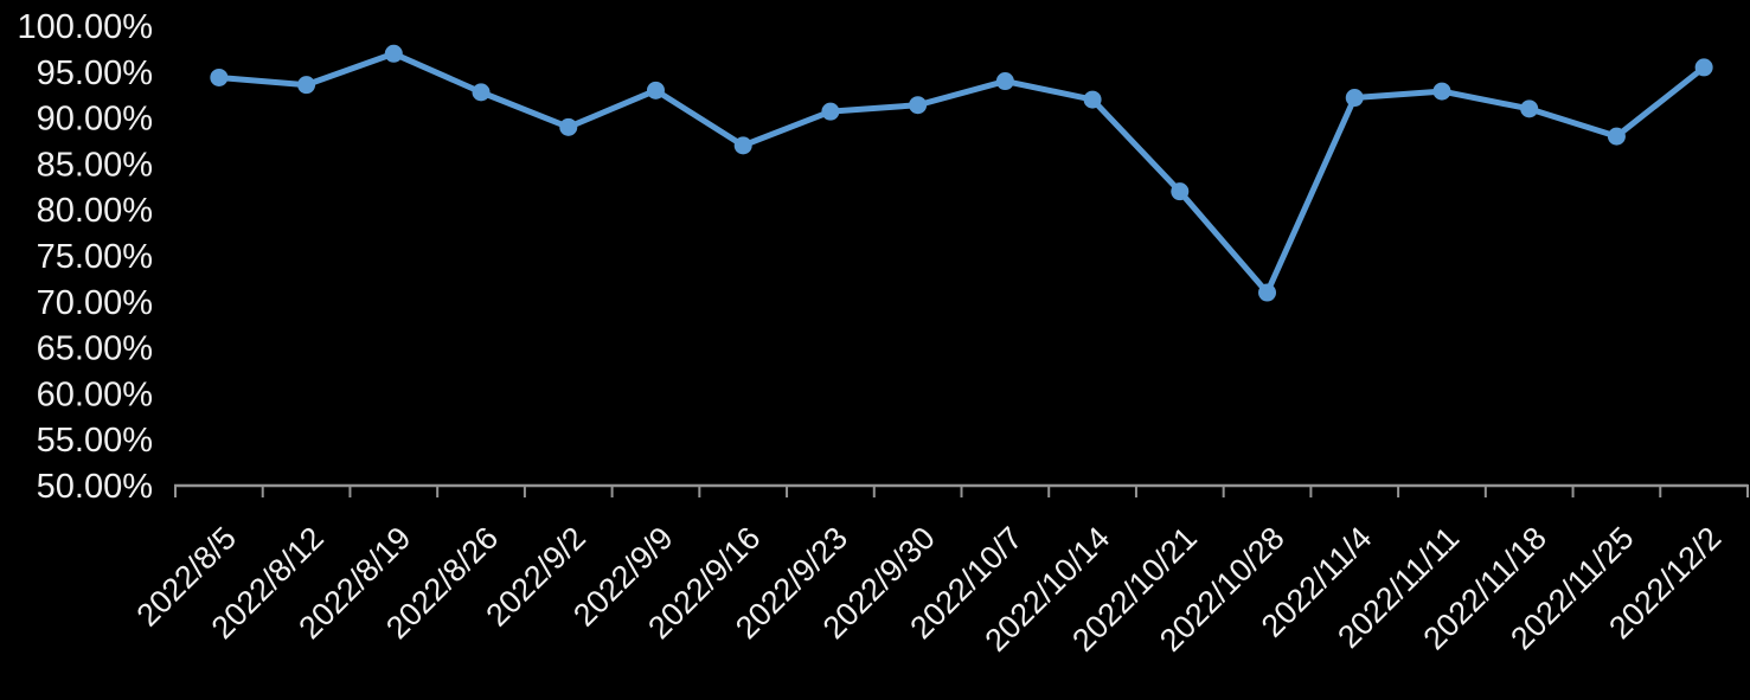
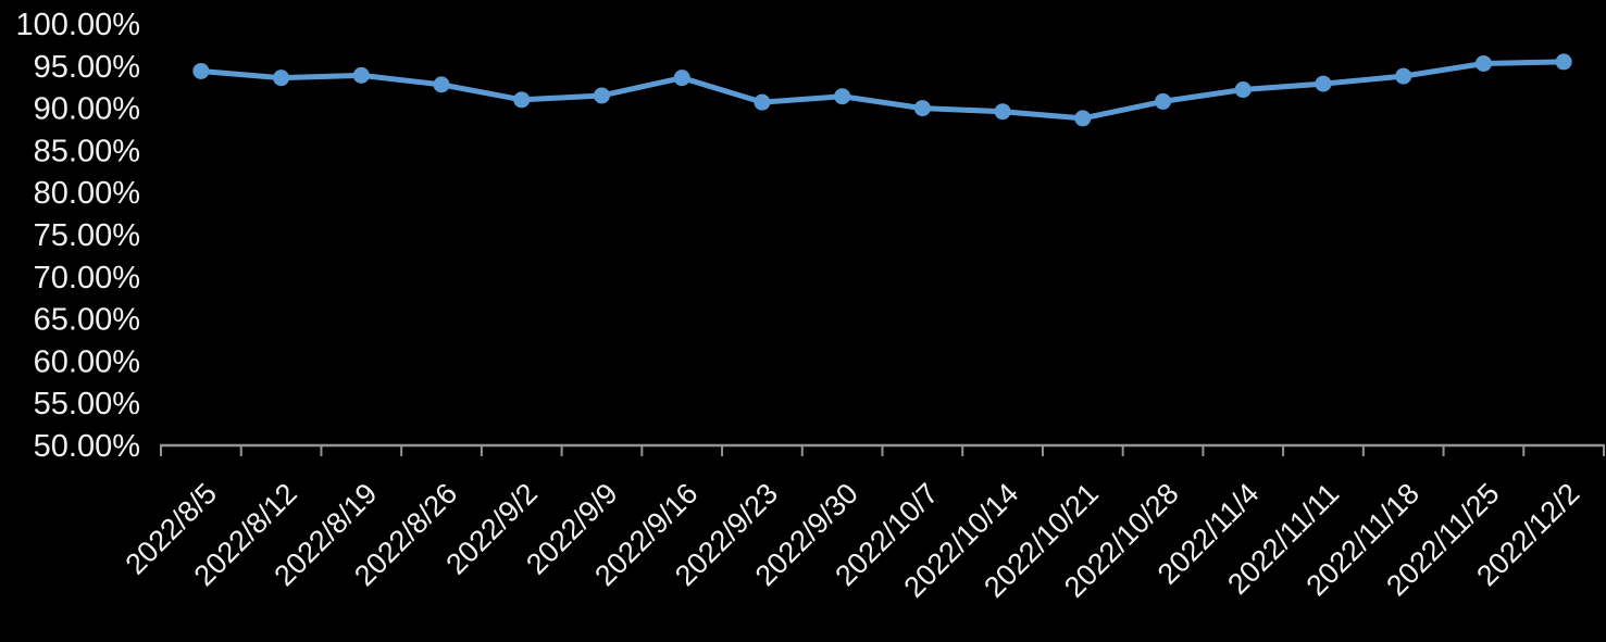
2022/8/19: 97% -> 94%
2022/9/2: 89% -> 91%
2022/9/9: 93% -> 92%
2022/9/16: 87% -> 94%
2022/10/7: 94% -> 90%
2022/10/14: 92% -> 90%
2022/10/21: 82% -> 89%
2022/10/28: 71% -> 91%
2022/11/18: 91% -> 94%
2022/11/25: 88% -> 95%
